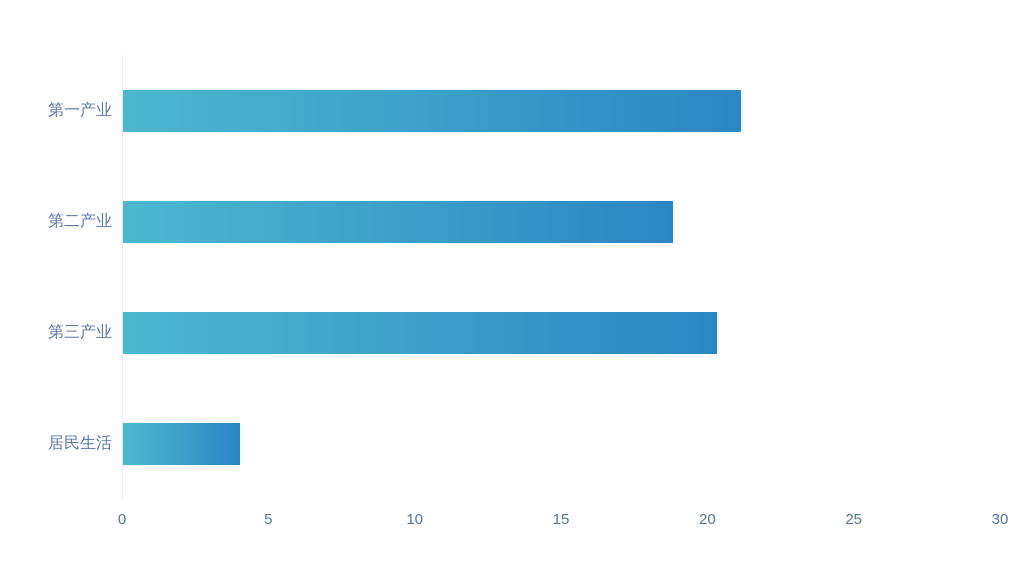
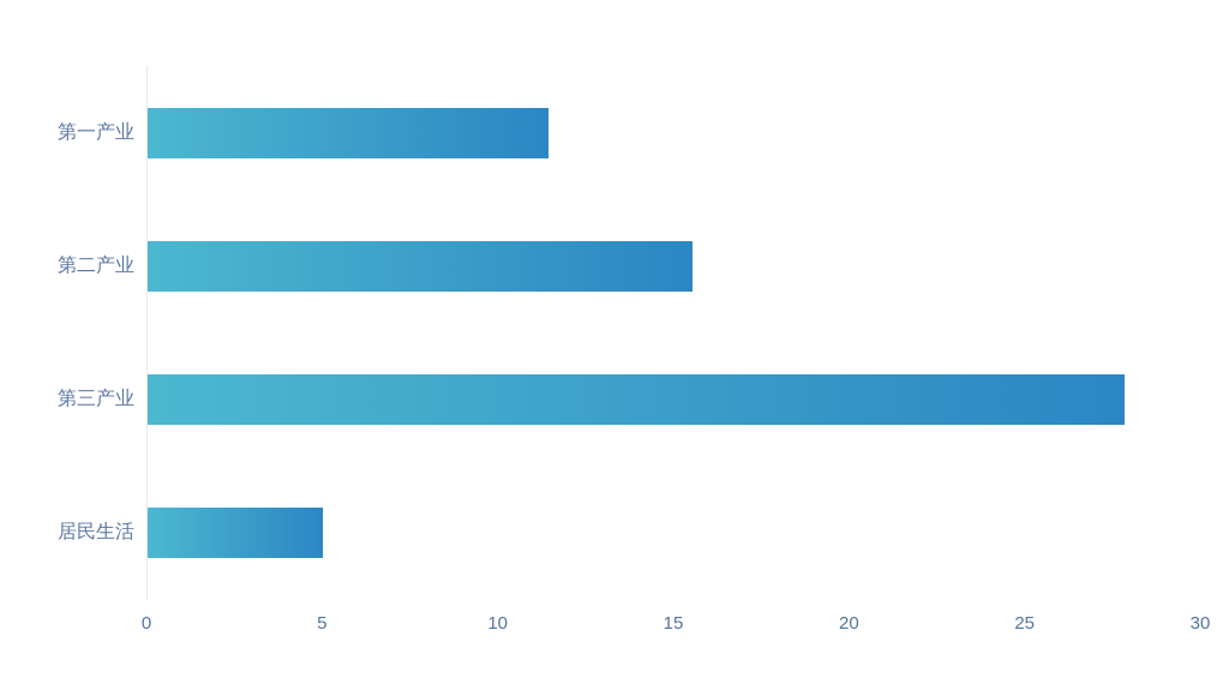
第一产业: 21.1 -> 11.4
第二产业: 18.8 -> 15.5
第三产业: 20.3 -> 27.8
居民生活: 4.0 -> 5.0
